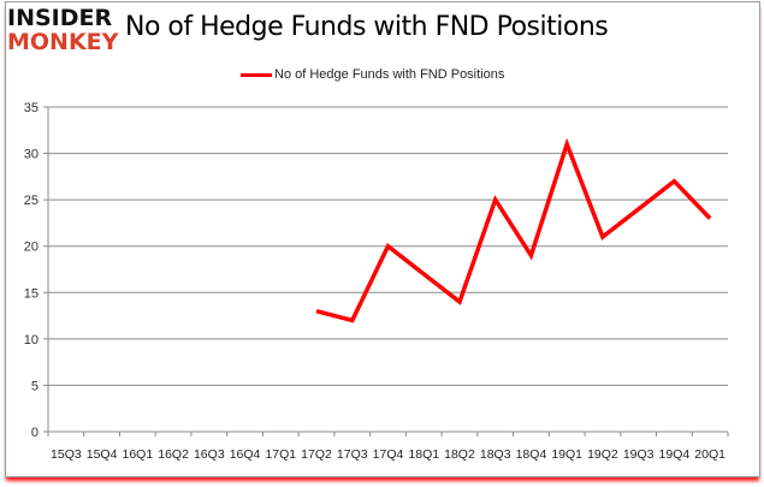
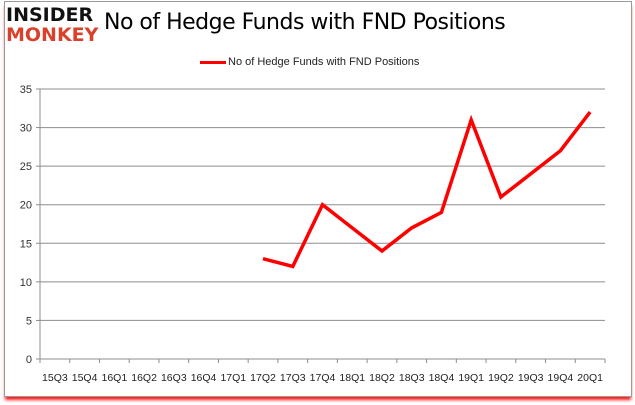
18Q3: 25 -> 17
20Q1: 23 -> 32
